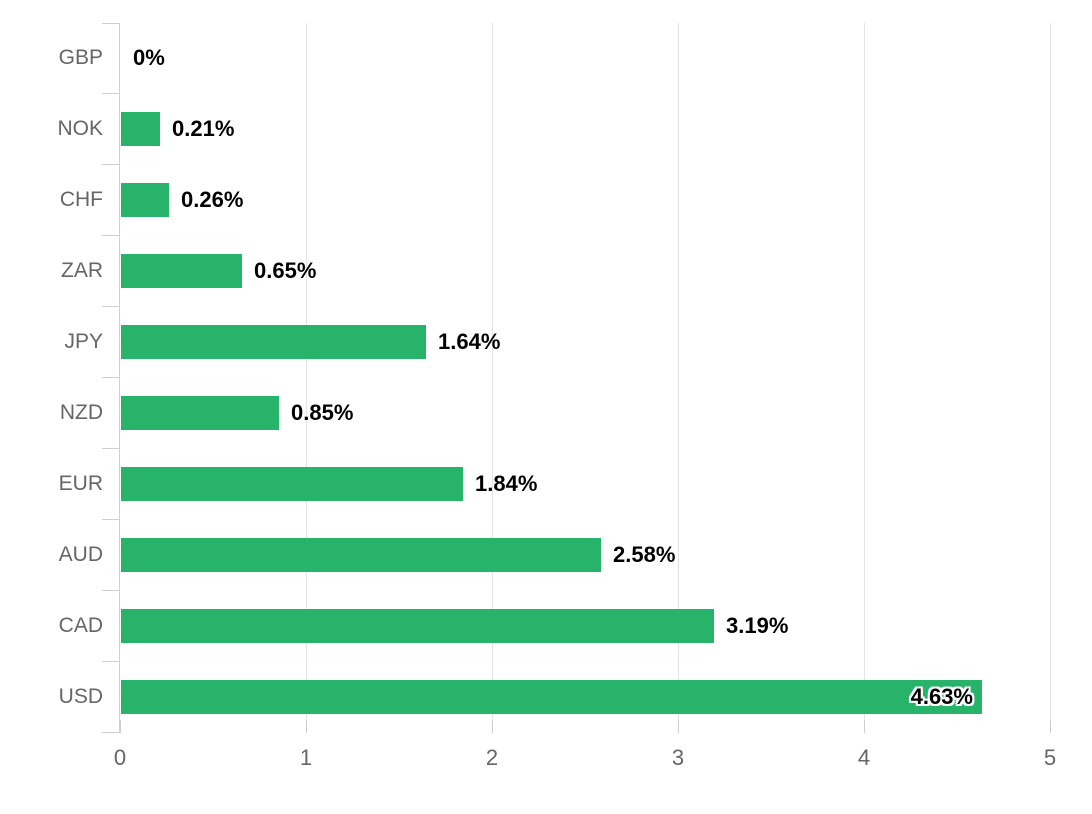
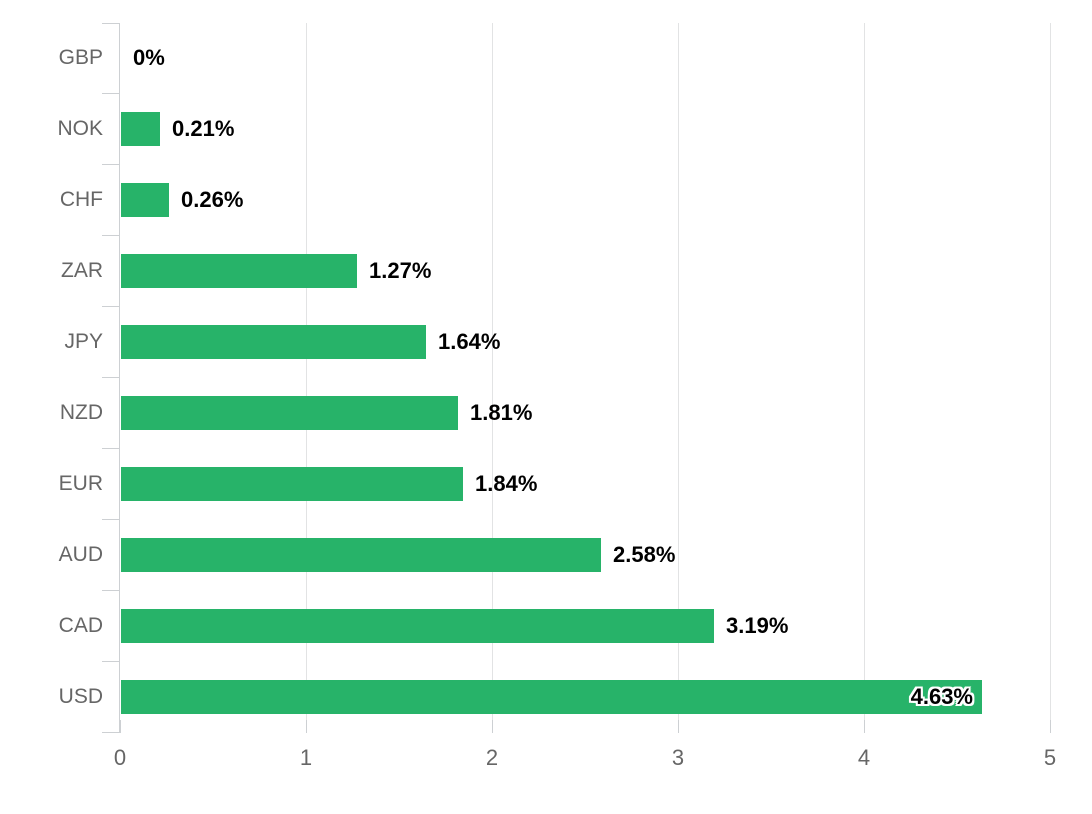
ZAR: 0.65% -> 1.27%
NZD: 0.85% -> 1.81%
